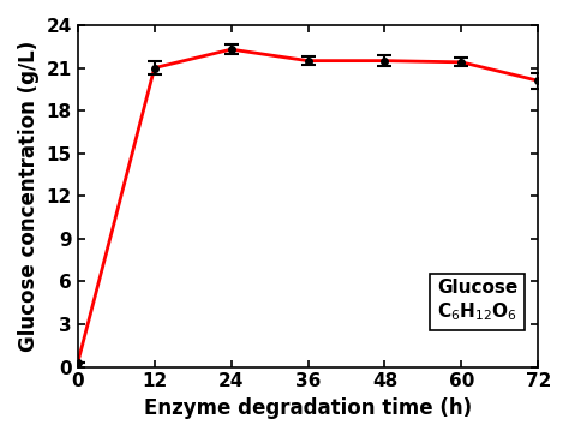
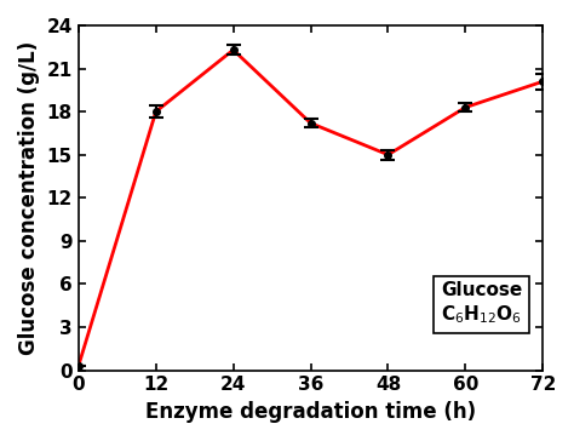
12: 21.0 -> 18.0
36: 21.5 -> 17.2
48: 21.5 -> 15.0
60: 21.4 -> 18.3
